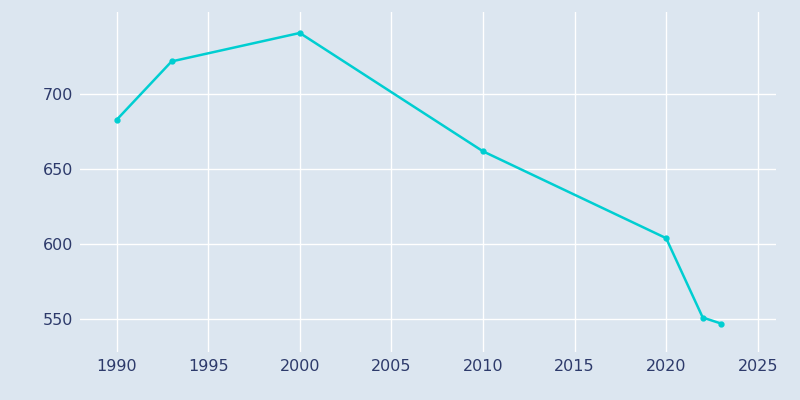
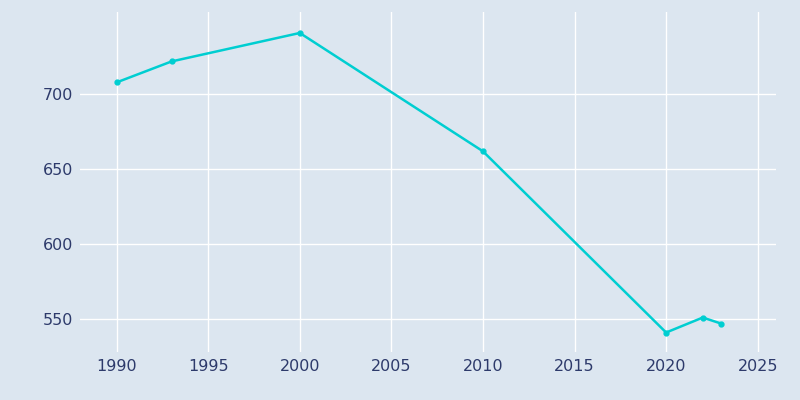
1990: 683 -> 708
2020: 604 -> 541
